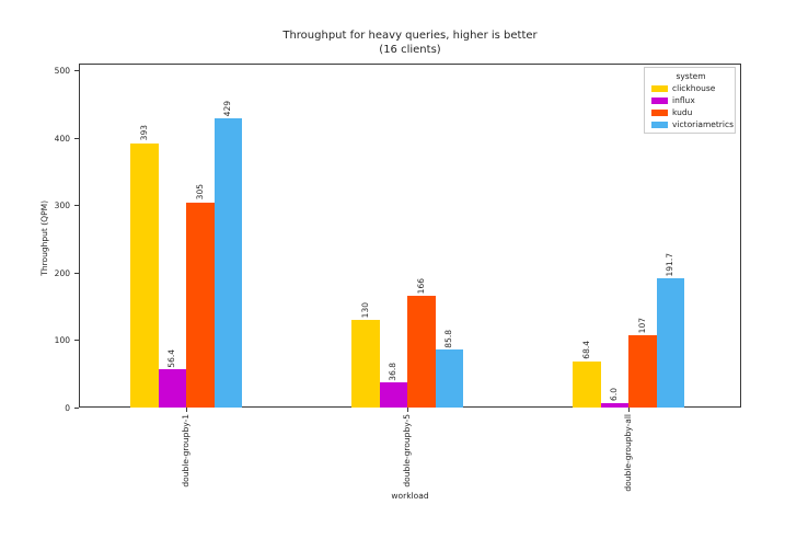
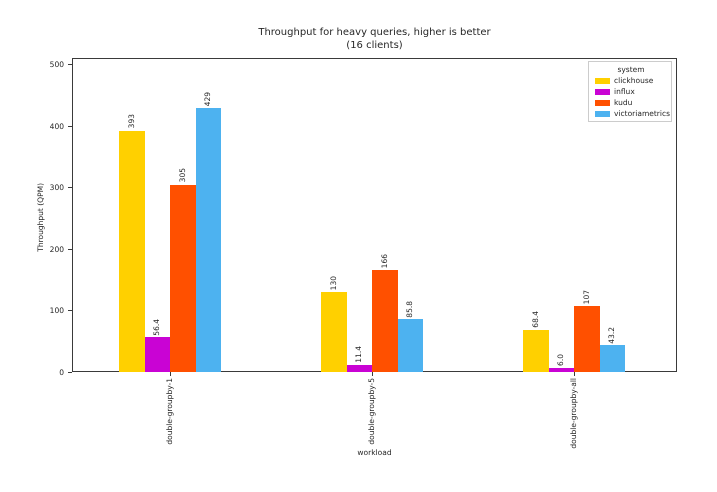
influx/double-groupby-5: 36.8 -> 11.4
victoriametrics/double-groupby-all: 191.7 -> 43.2
